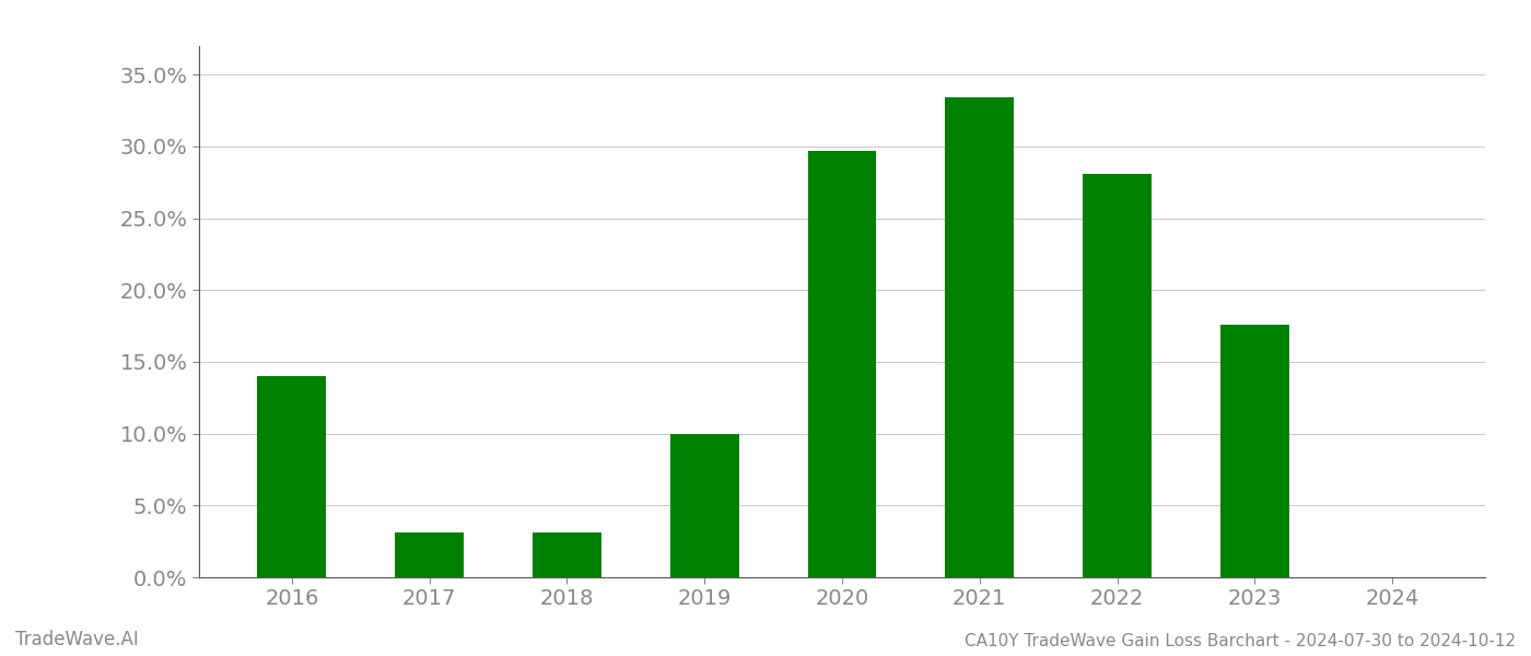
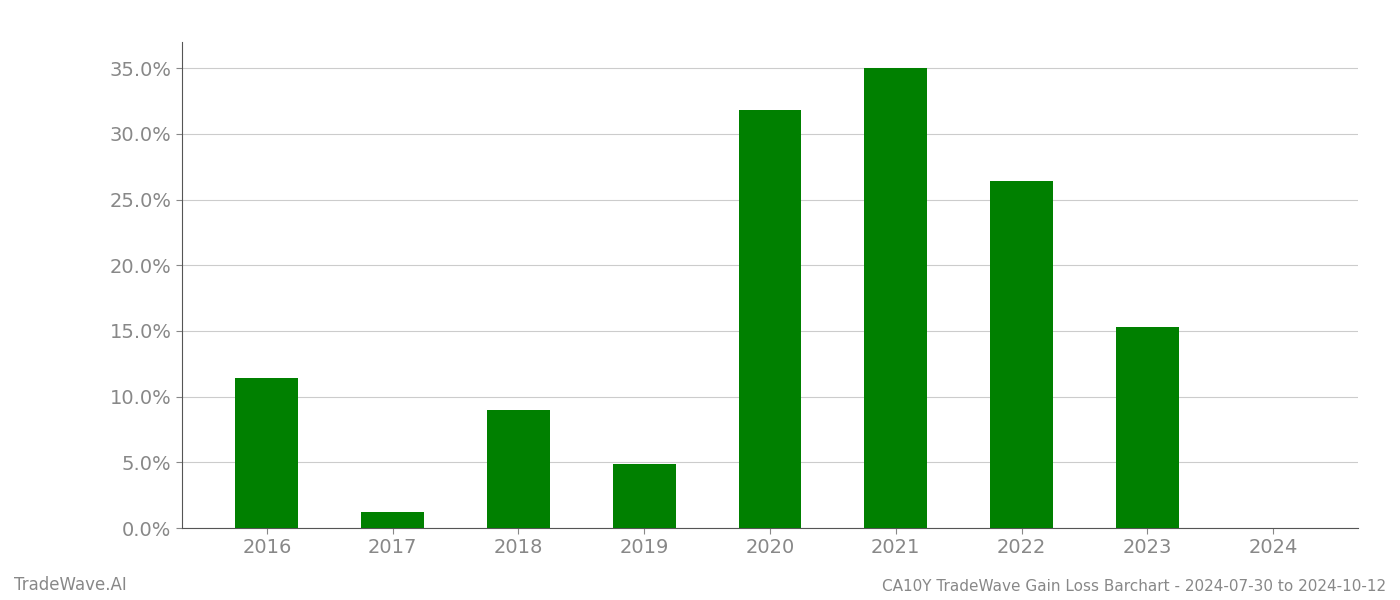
2016: 14.0% -> 11.4%
2017: 3.1% -> 1.2%
2018: 3.1% -> 9.0%
2019: 10.0% -> 4.9%
2020: 29.7% -> 31.8%
2021: 33.4% -> 35.0%
2022: 28.1% -> 26.4%
2023: 17.6% -> 15.3%
